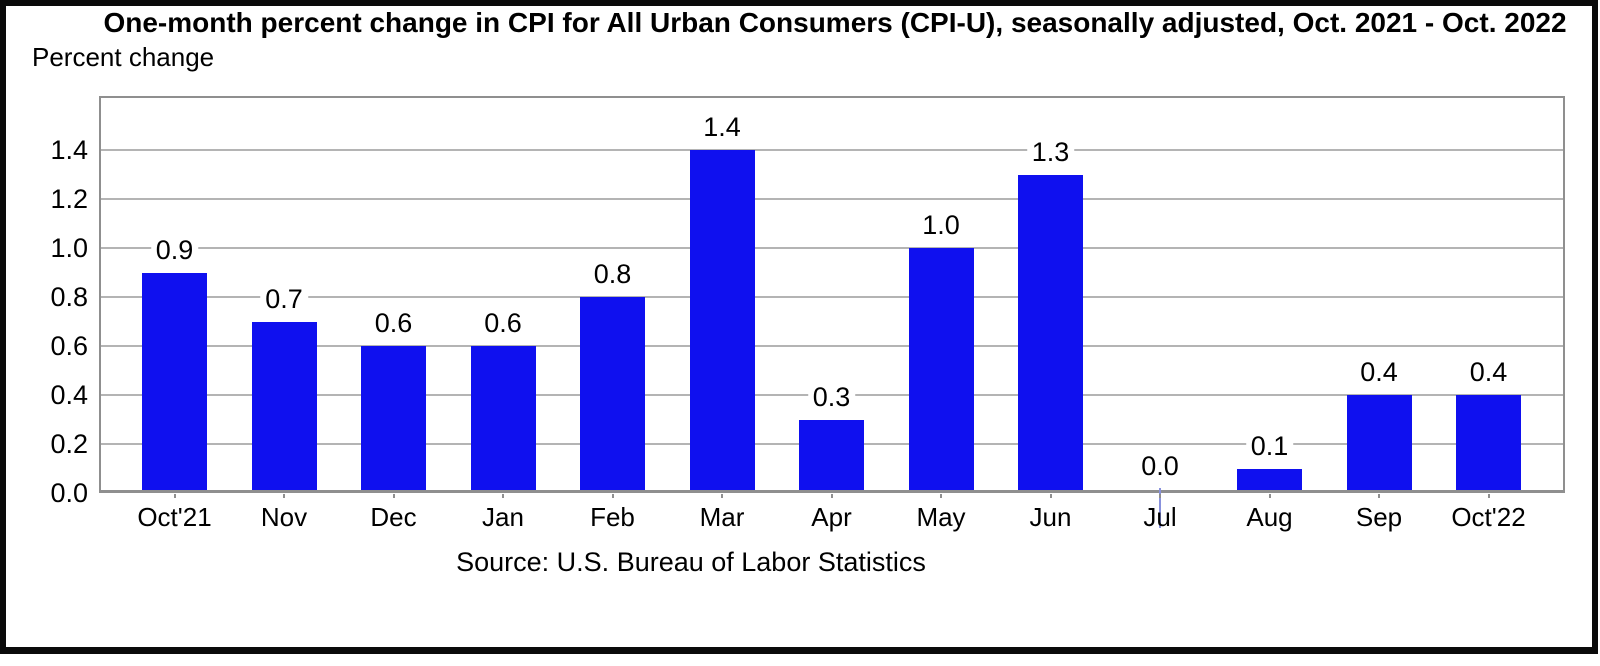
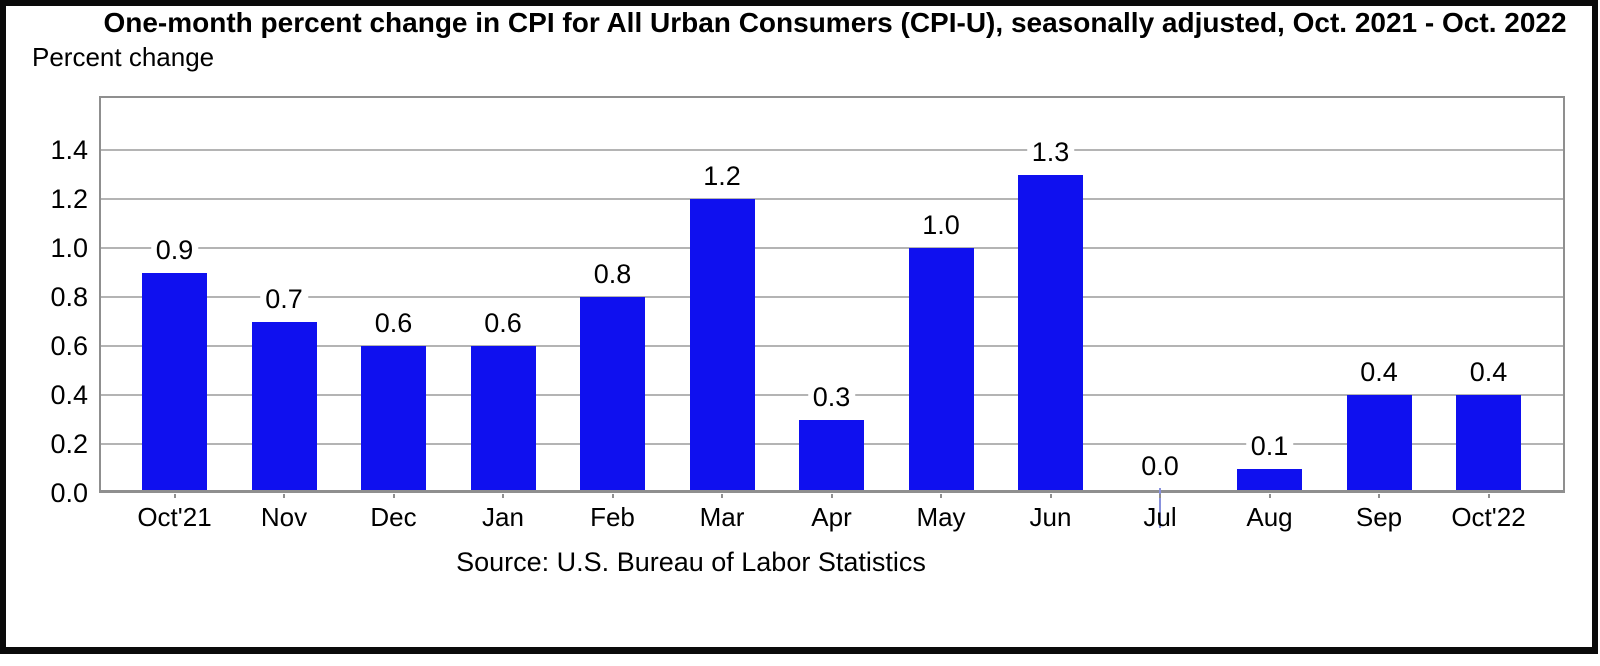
Mar: 1.4 -> 1.2
